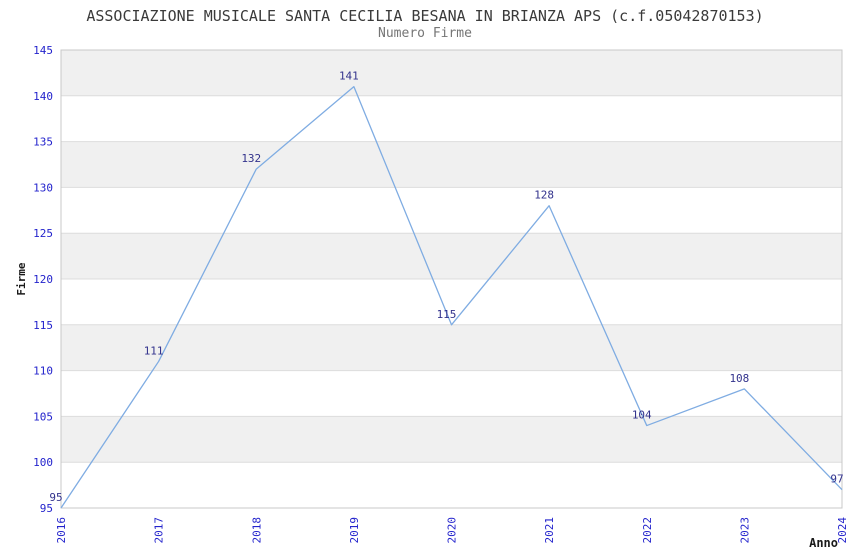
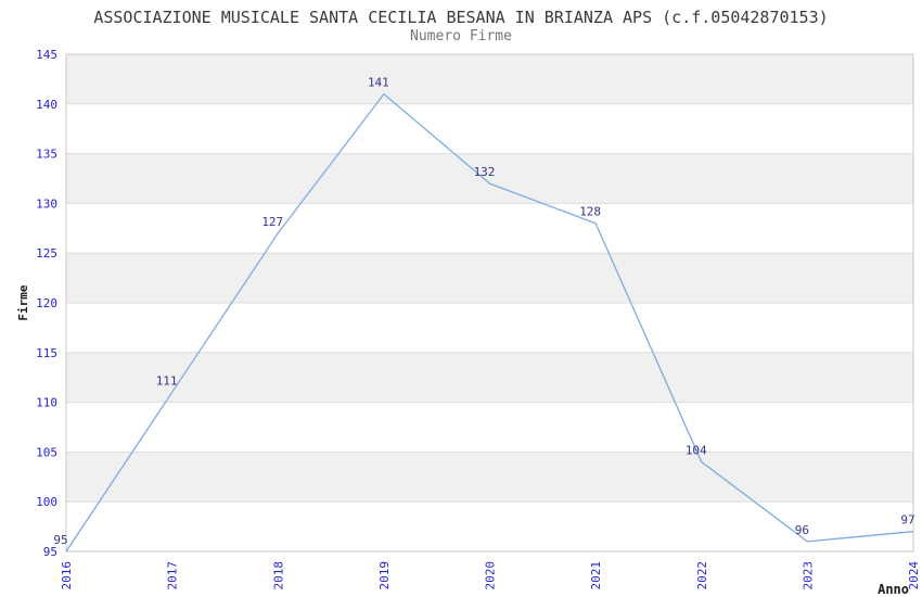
2018: 132 -> 127
2020: 115 -> 132
2023: 108 -> 96
